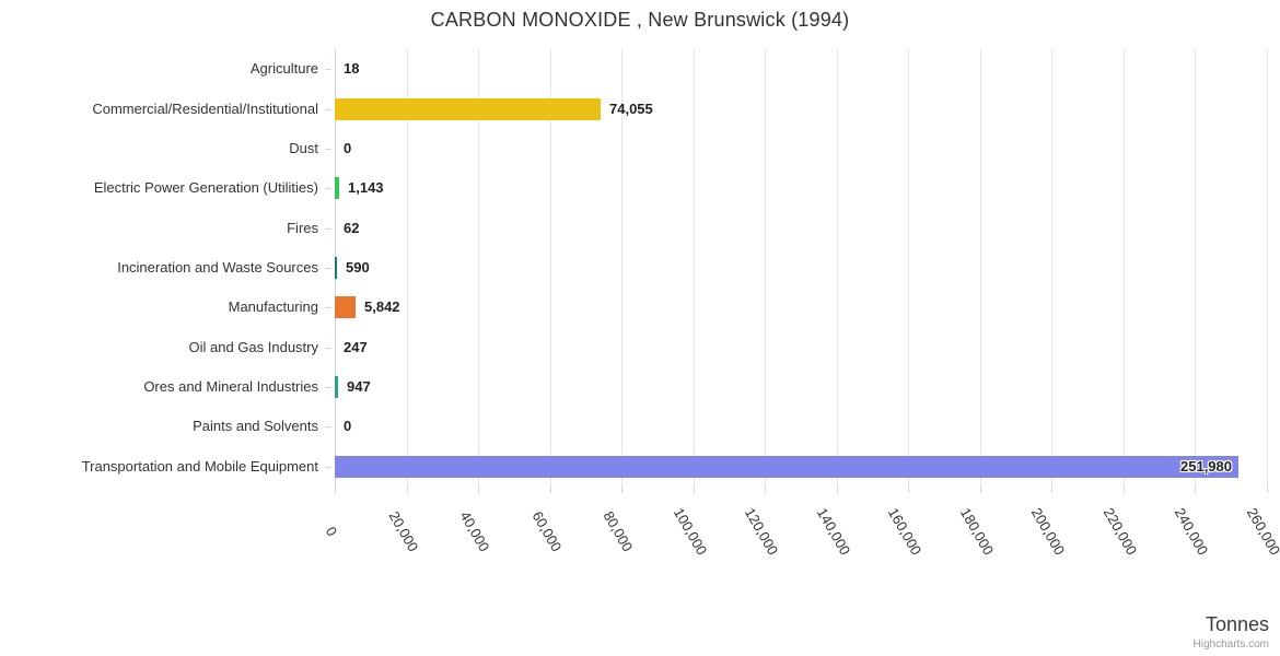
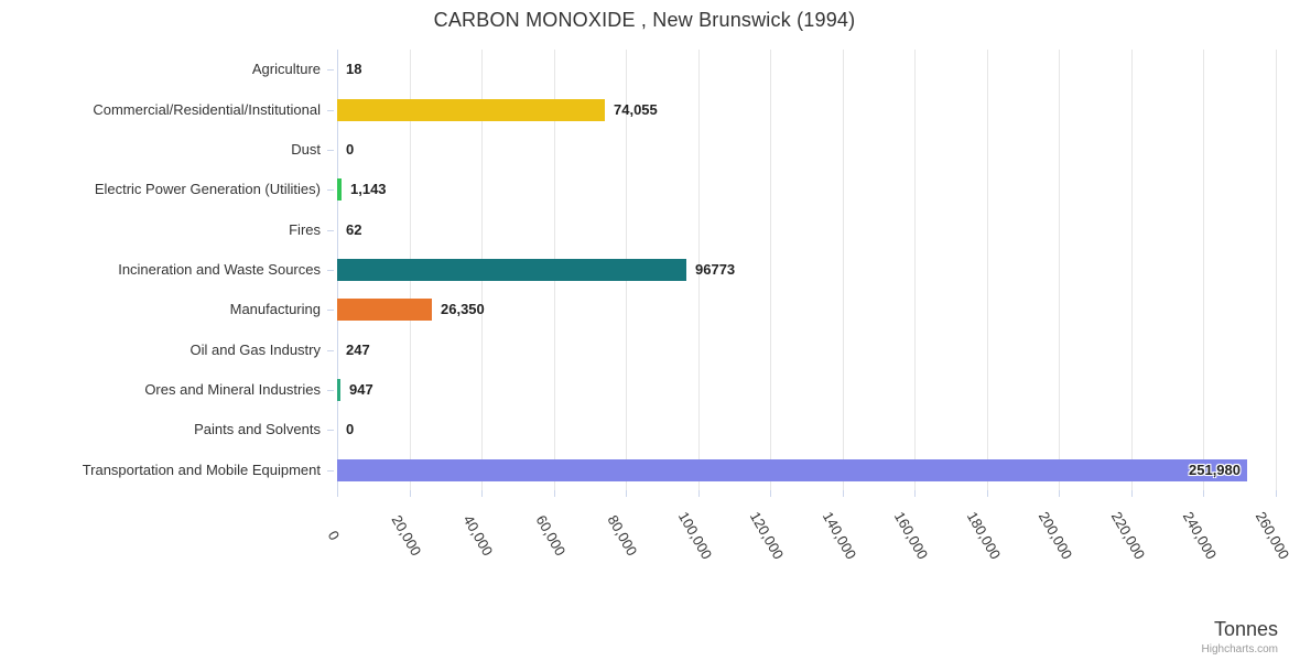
Incineration and Waste Sources: 590 -> 96773
Manufacturing: 5,842 -> 26,350
